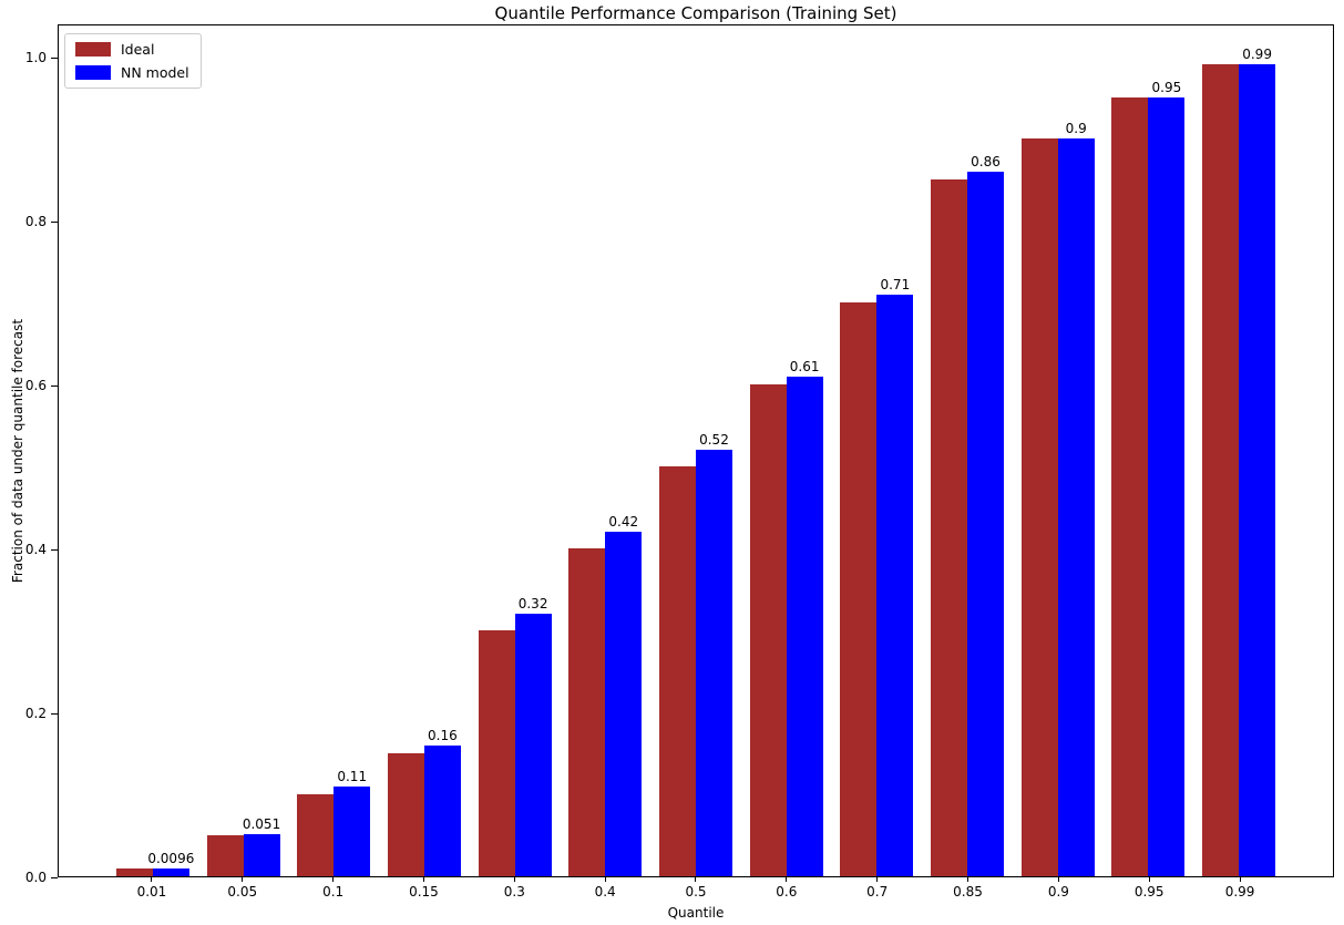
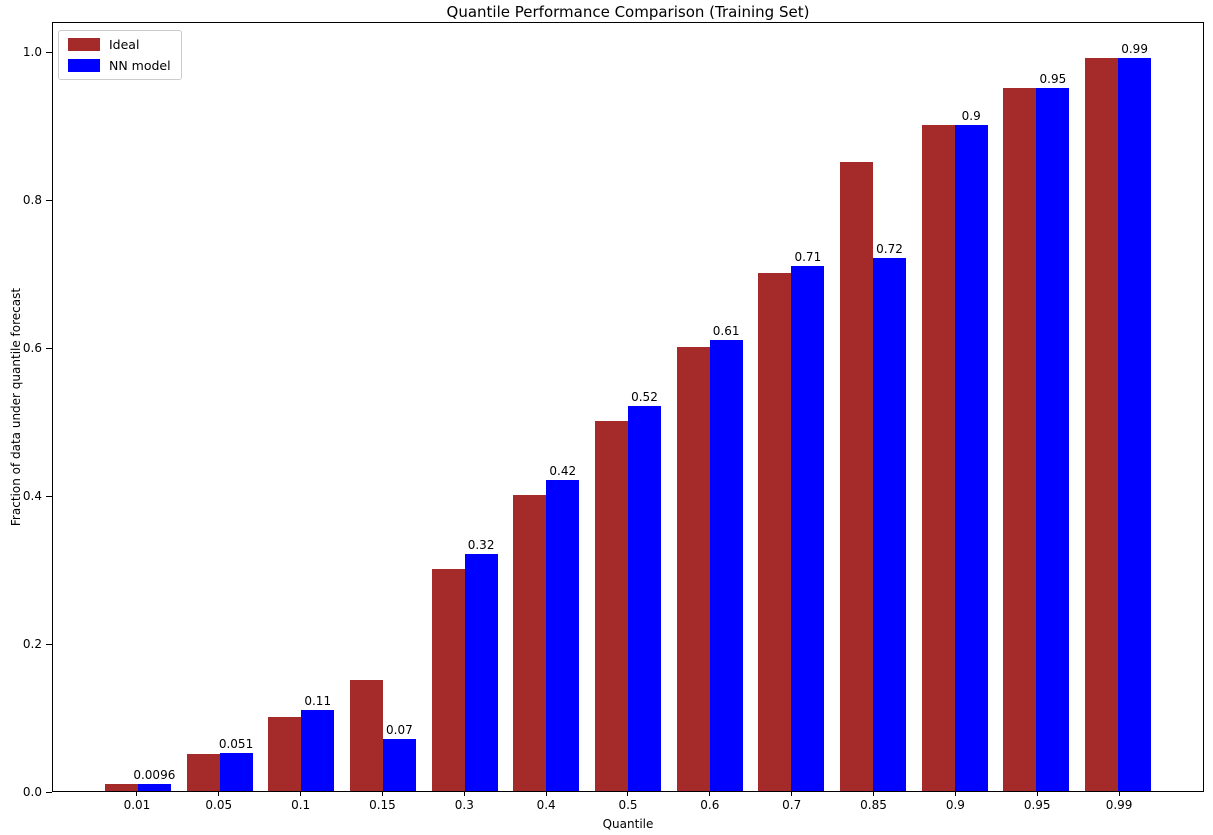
NN model/0.15: 0.16 -> 0.07
NN model/0.85: 0.86 -> 0.72
